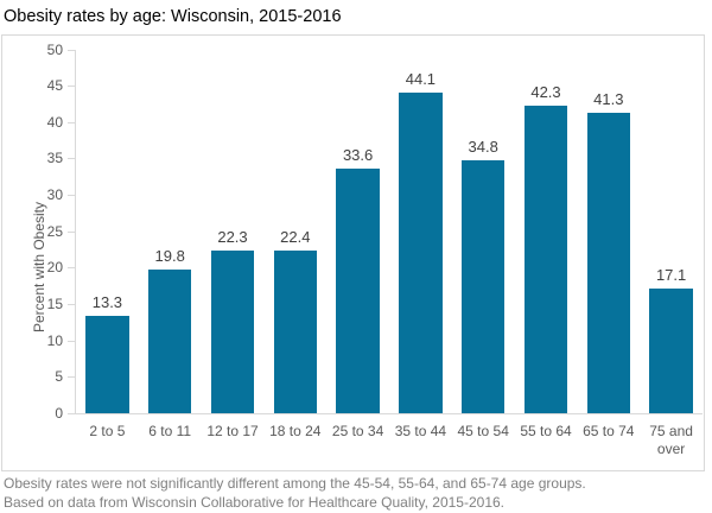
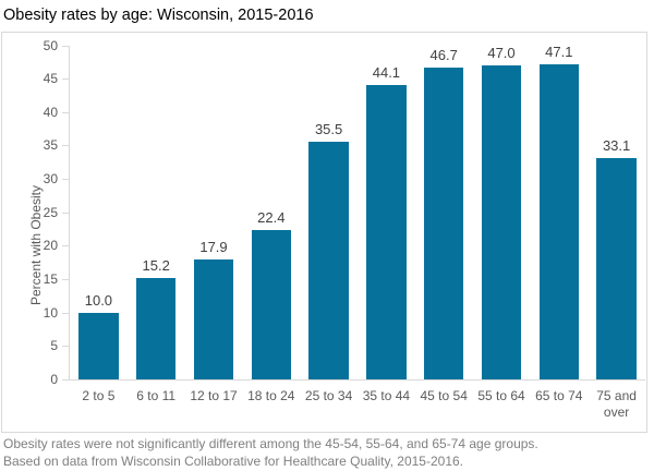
2 to 5: 13.3 -> 10.0
6 to 11: 19.8 -> 15.2
12 to 17: 22.3 -> 17.9
25 to 34: 33.6 -> 35.5
45 to 54: 34.8 -> 46.7
55 to 64: 42.3 -> 47.0
65 to 74: 41.3 -> 47.1
75 and over: 17.1 -> 33.1
